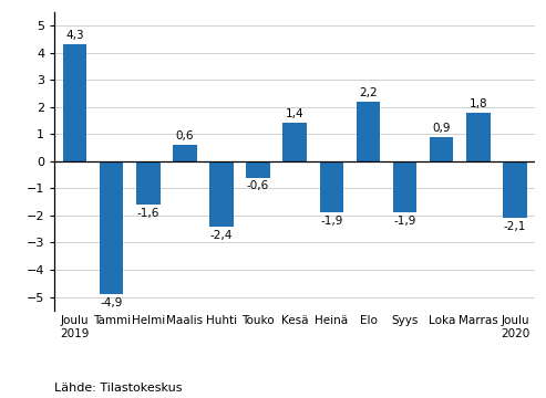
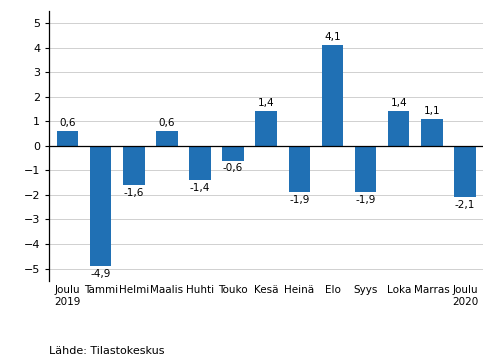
Joulu 2019: 4,3 -> 0,6
Huhti: -2,4 -> -1,4
Elo: 2,2 -> 4,1
Loka: 0,9 -> 1,4
Marras: 1,8 -> 1,1
